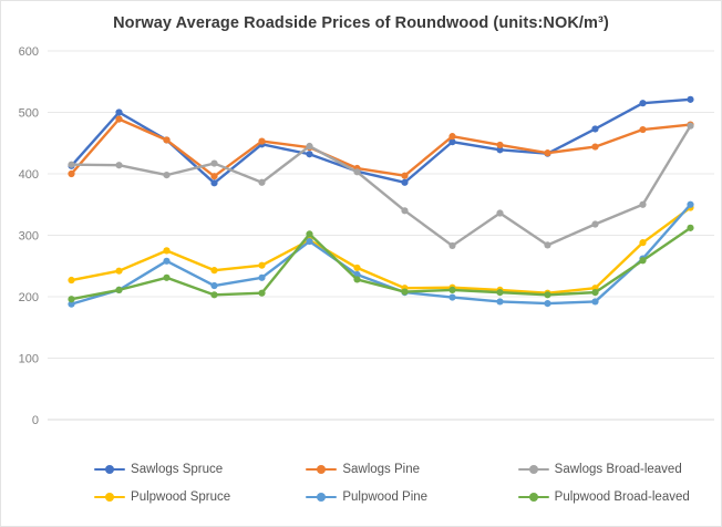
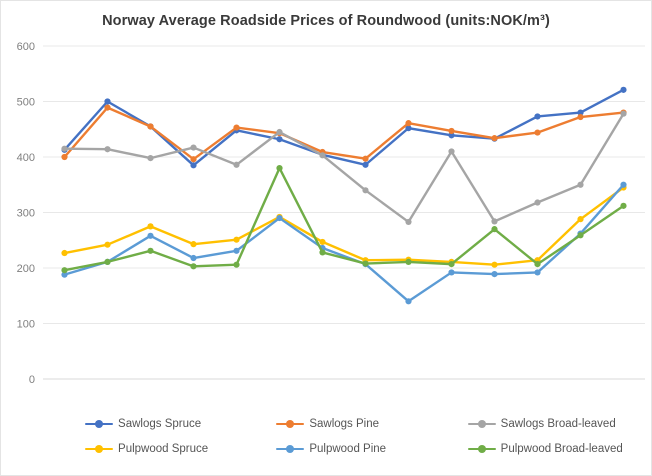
Pulpwood Broad-leaved/2011: 300 -> 380
Pulpwood Pine/2014: 200 -> 140
Sawlogs Broad-leaved/2015: 340 -> 410
Pulpwood Broad-leaved/2016: 200 -> 270
Sawlogs Spruce/2018: 520 -> 480
